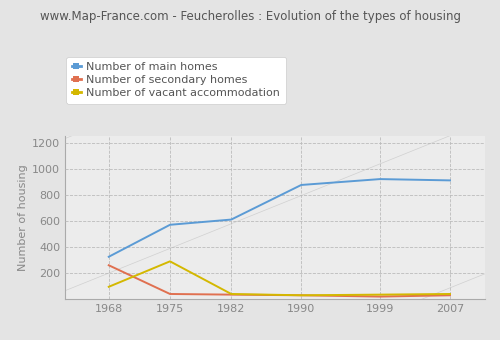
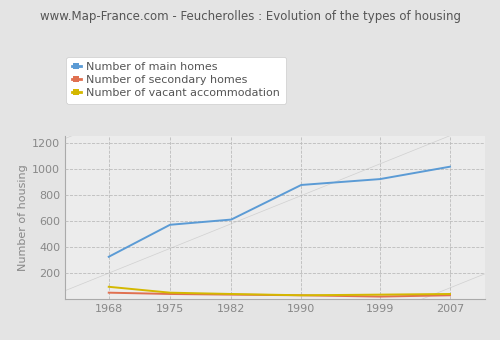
Number of secondary homes/1968: 260 -> 50
Number of vacant accommodation/1975: 290 -> 50
Number of main homes/2007: 910 -> 1020
